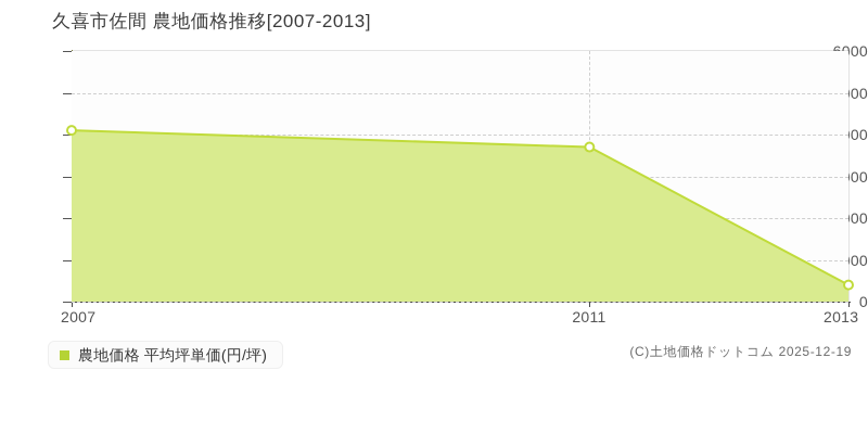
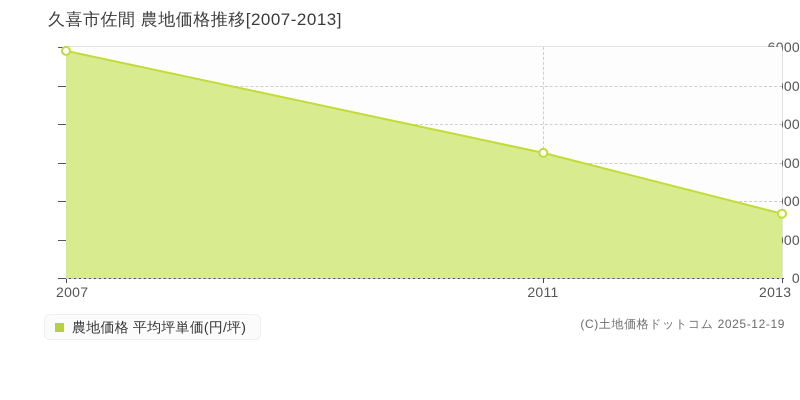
2007: 4100 -> 5900
2011: 3700 -> 3200
2013: 400 -> 1700
